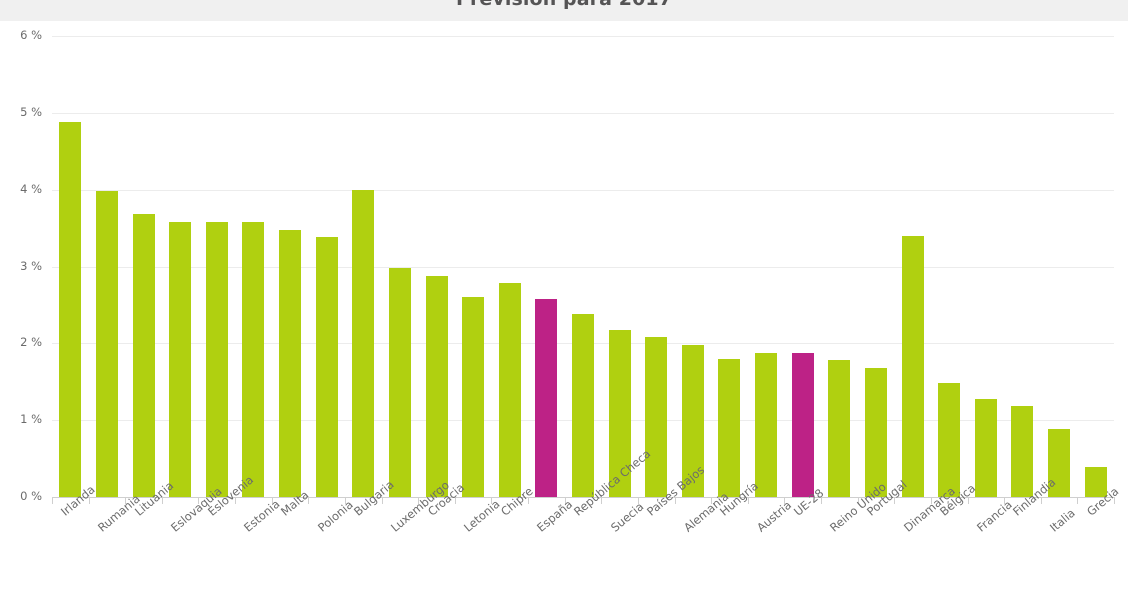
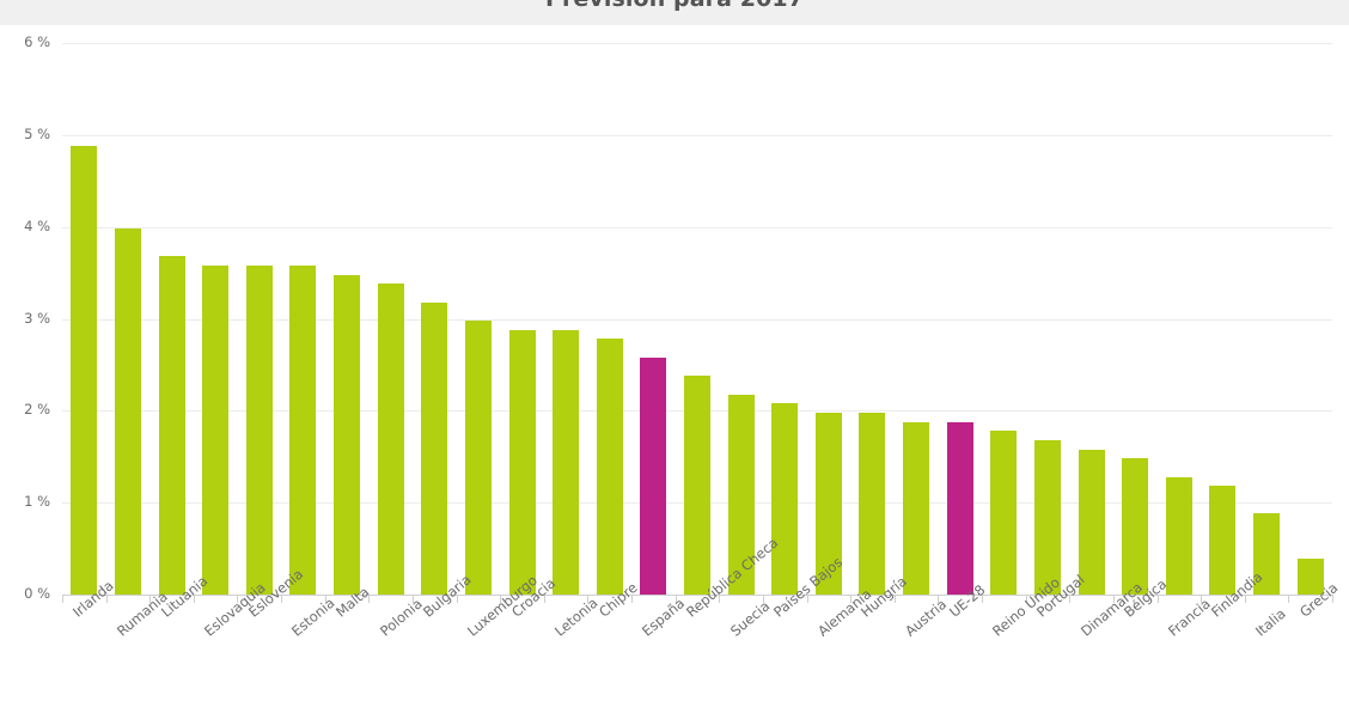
Bulgaria: 4.0% -> 3.2%
Letonia: 2.6% -> 2.9%
Hungría: 1.8% -> 2.0%
Dinamarca: 3.4% -> 1.6%
